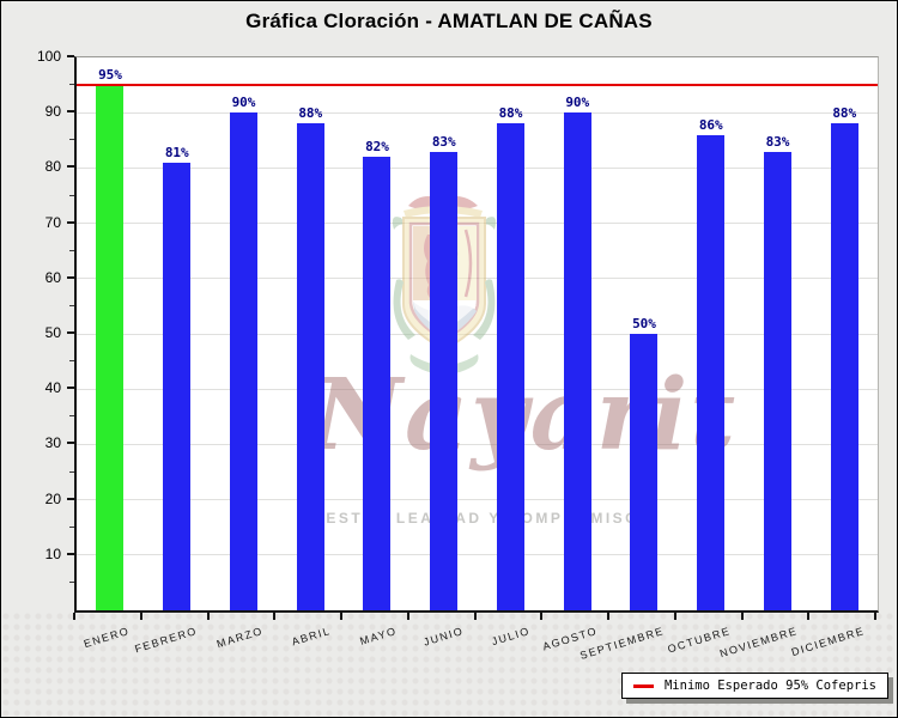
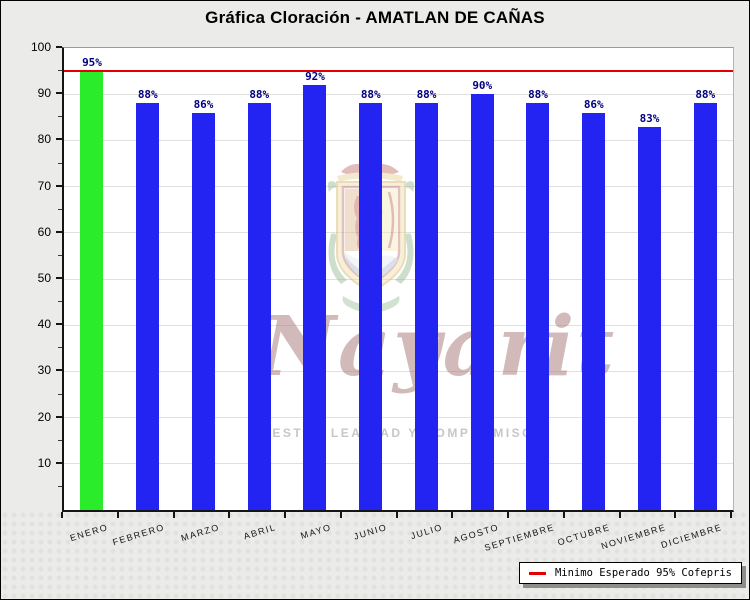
FEBRERO: 81% -> 88%
MARZO: 90% -> 86%
MAYO: 82% -> 92%
JUNIO: 83% -> 88%
SEPTIEMBRE: 50% -> 88%
